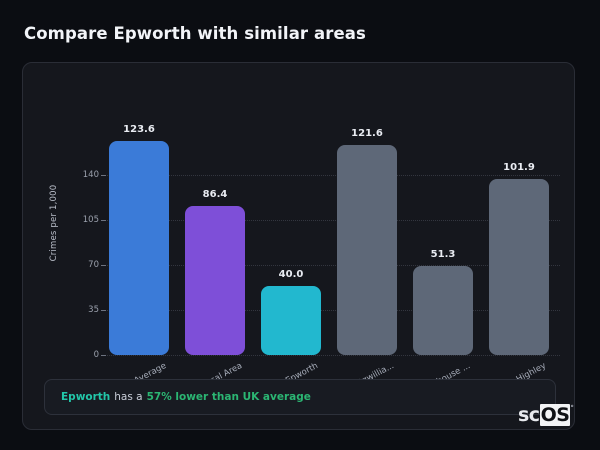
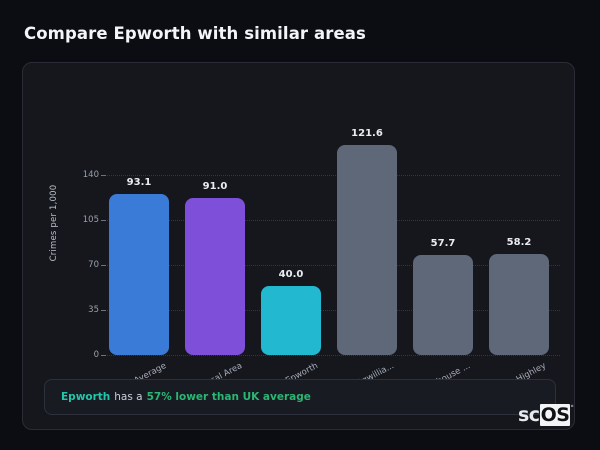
UK Average: 123.6 -> 93.1
Local Area: 86.4 -> 91.0
Lofthouse ...: 51.3 -> 57.7
Highley: 101.9 -> 58.2
